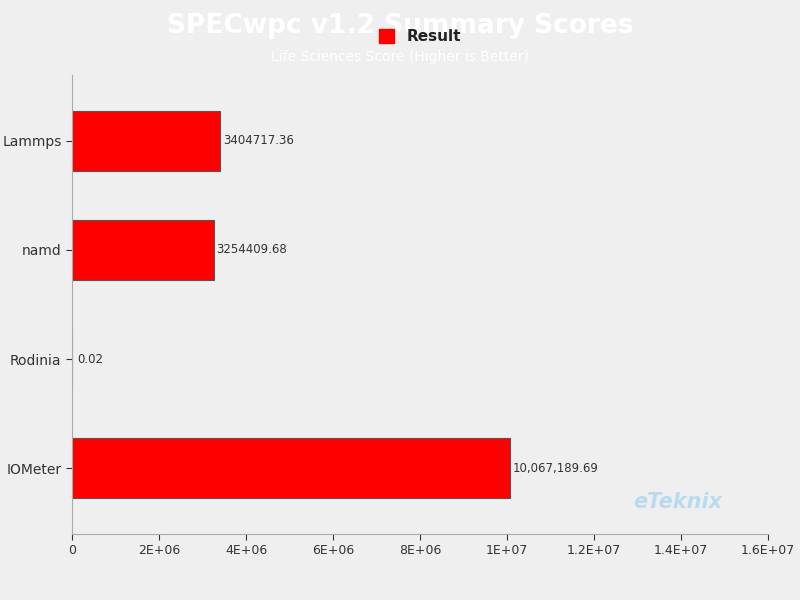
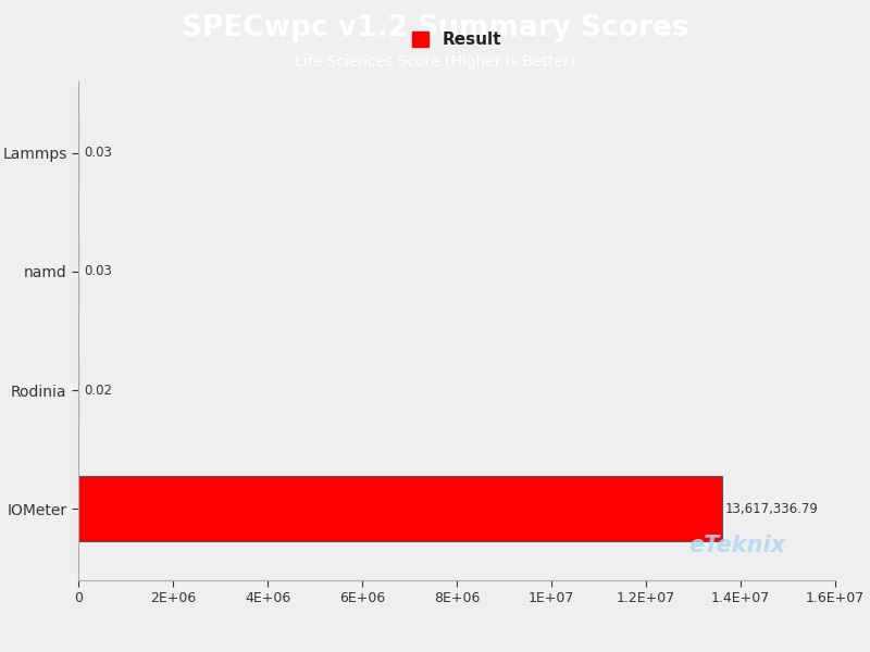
Lammps: 3404717.36 -> 0.03
namd: 3254409.68 -> 0.03
IOMeter: 10,067,189.69 -> 13,617,336.79
